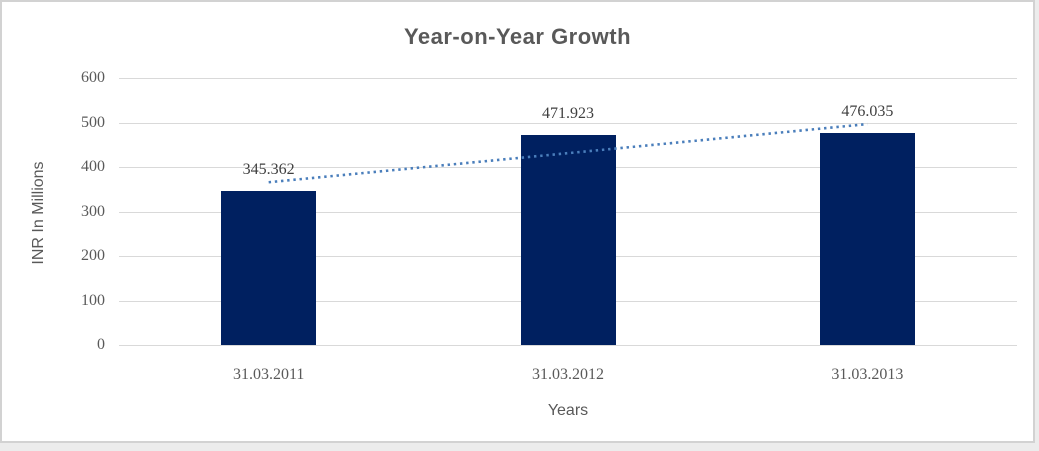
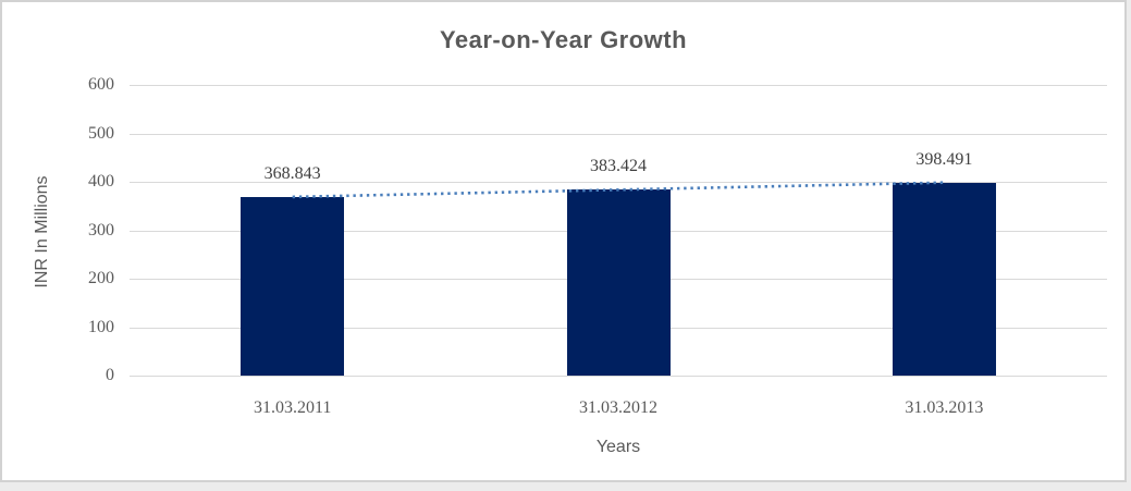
31.03.2011: 345.362 -> 368.843
31.03.2012: 471.923 -> 383.424
31.03.2013: 476.035 -> 398.491
